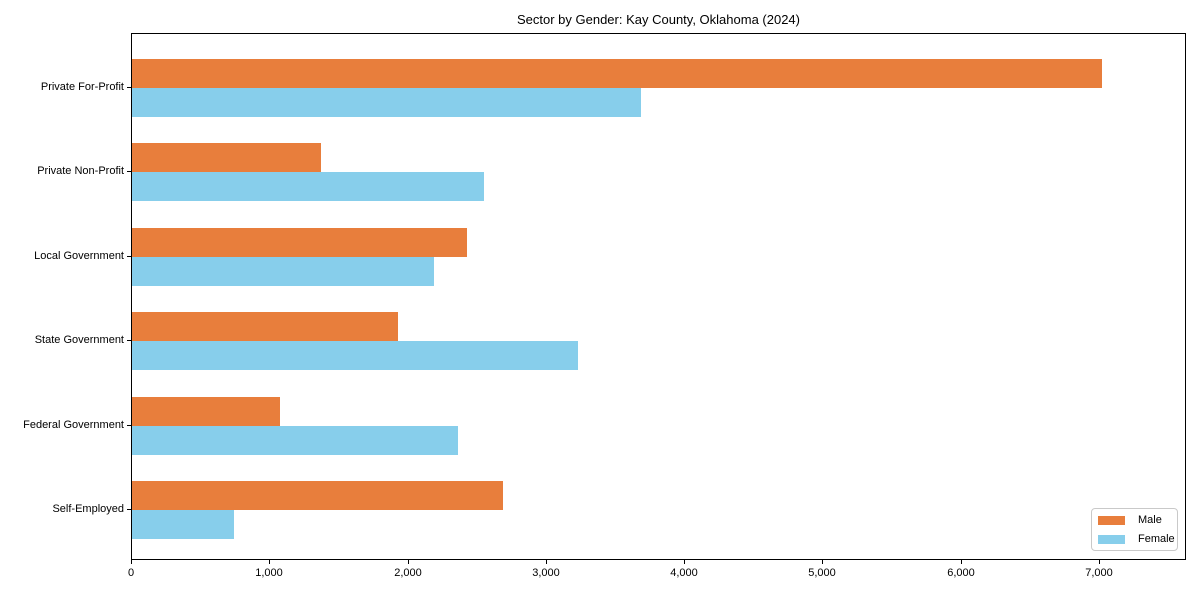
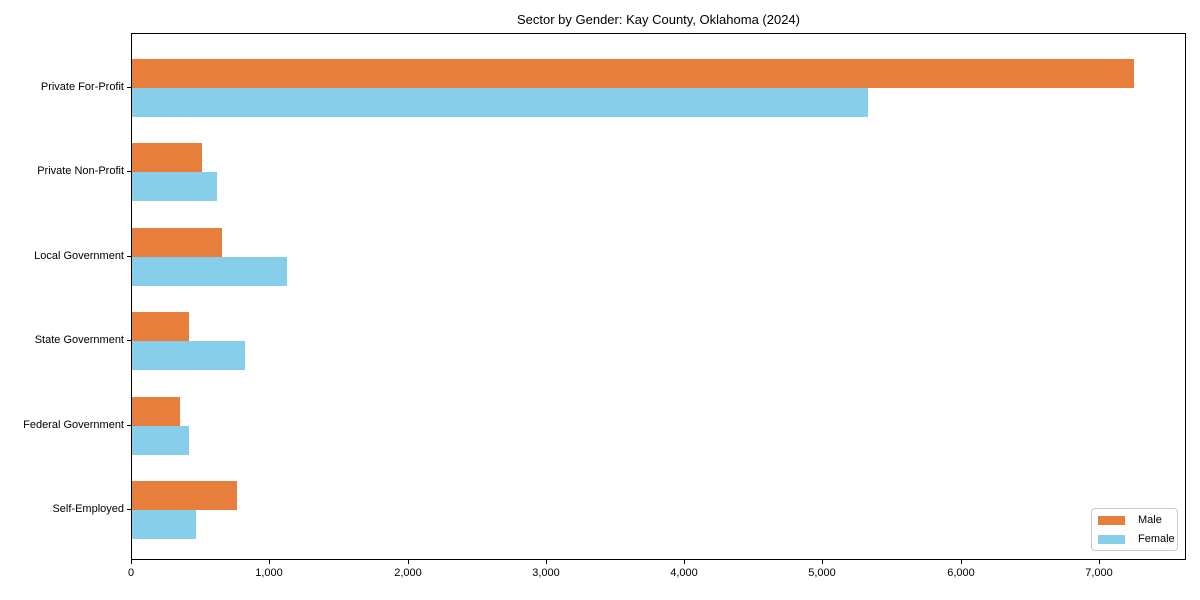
Male/Private For-Profit: 7030 -> 7260
Female/Private For-Profit: 3690 -> 5330
Male/Private Non-Profit: 1370 -> 500
Female/Private Non-Profit: 2550 -> 620
Male/Local Government: 2430 -> 650
Female/Local Government: 2190 -> 1120
Male/State Government: 1930 -> 410
Female/State Government: 3230 -> 820
Male/Federal Government: 1070 -> 340
Female/Federal Government: 2360 -> 410
Male/Self-Employed: 2690 -> 760
Female/Self-Employed: 740 -> 460
